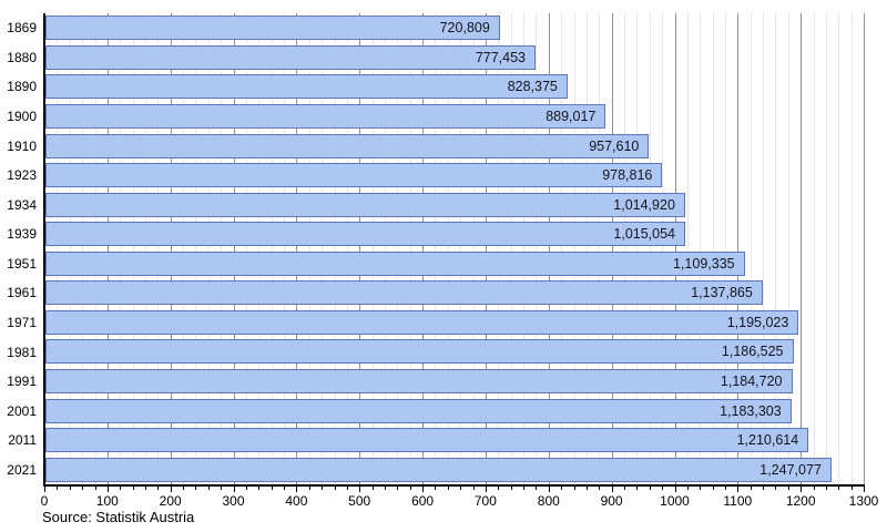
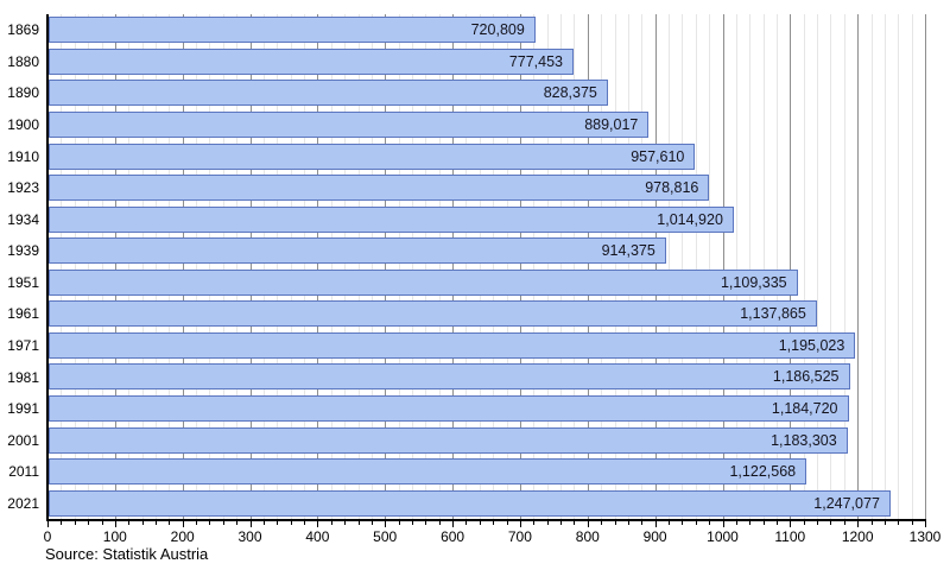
1939: 1,015,054 -> 914,375
2011: 1,210,614 -> 1,122,568
